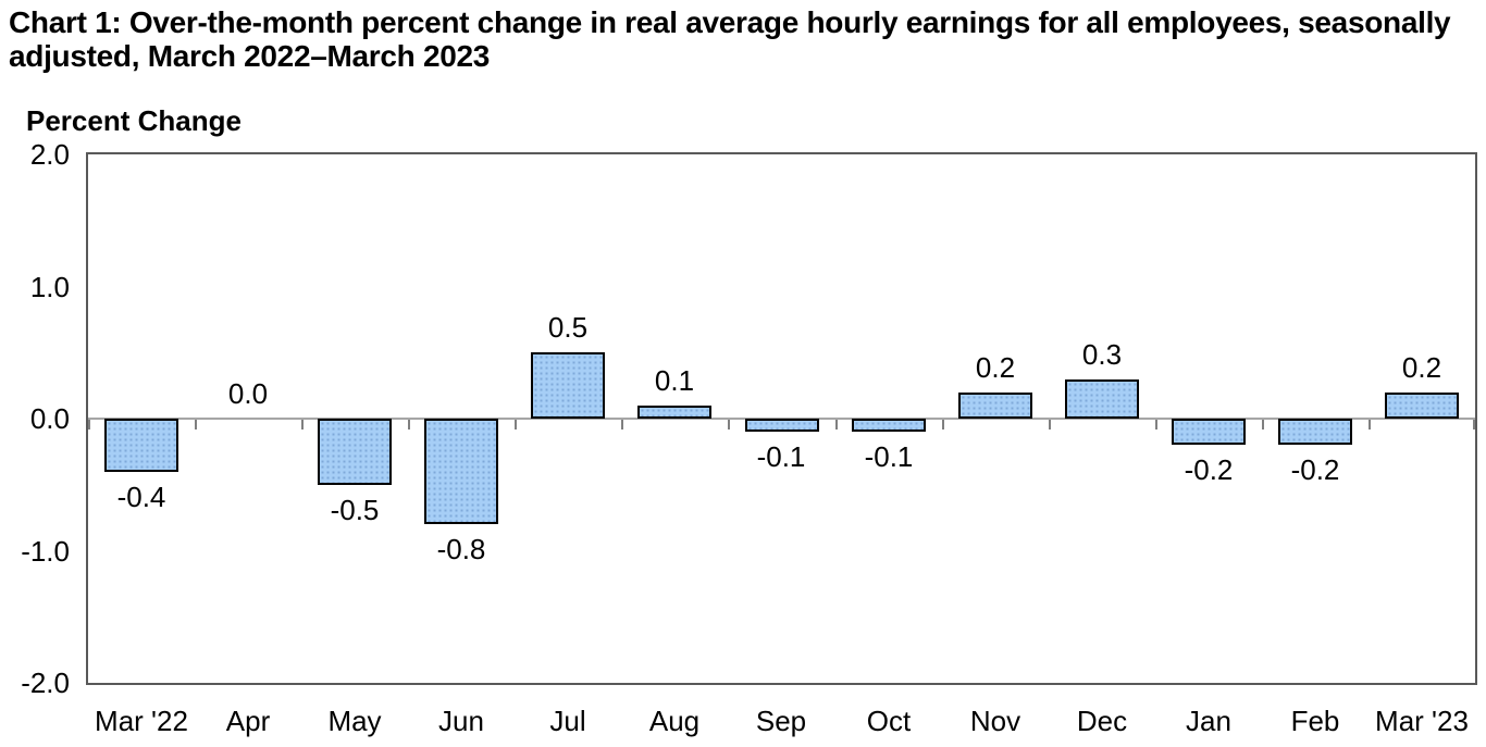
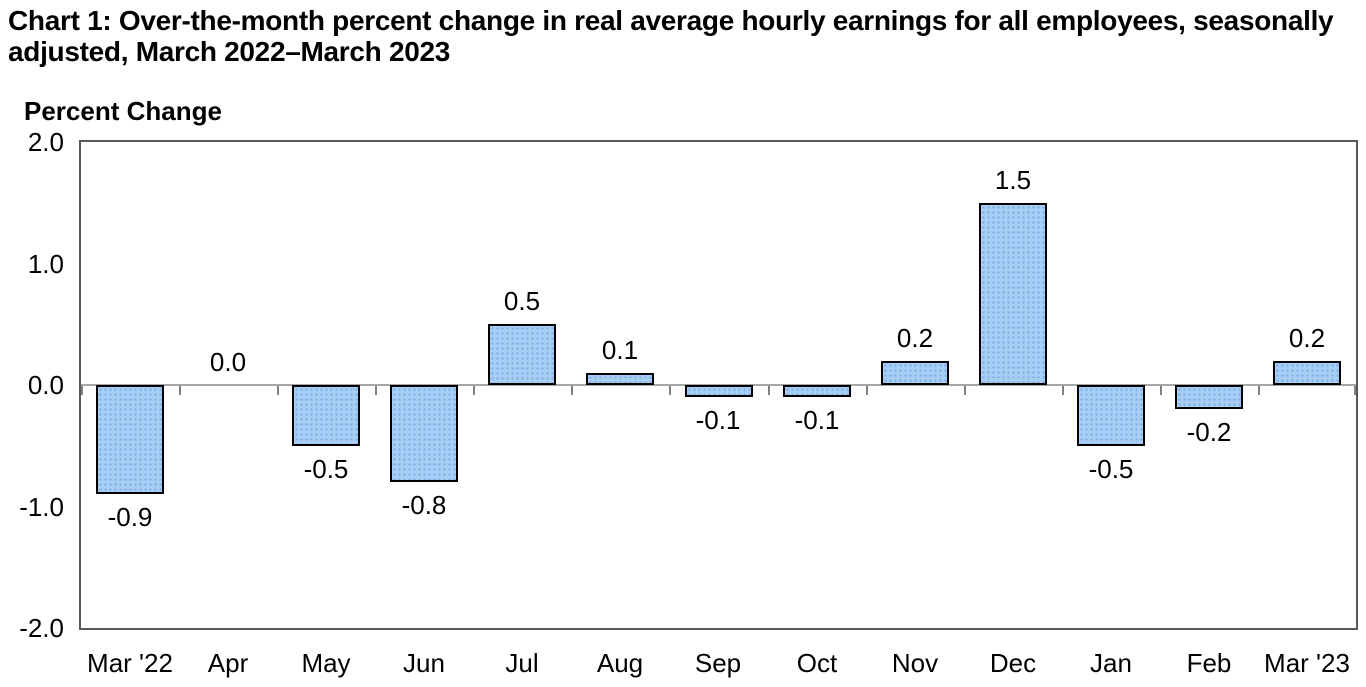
Mar '22: -0.4 -> -0.9
Dec: 0.3 -> 1.5
Jan: -0.2 -> -0.5
